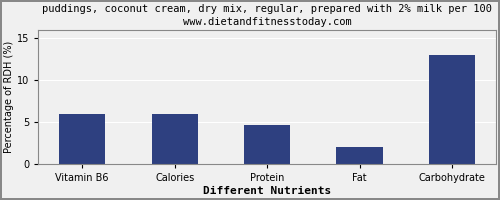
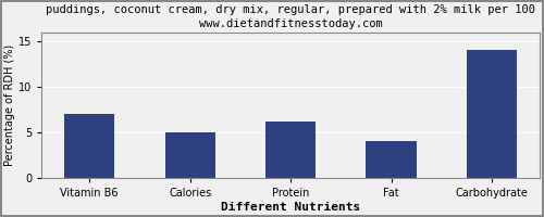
Vitamin B6: 6.0 -> 7.0
Calories: 6.0 -> 5.0
Protein: 4.6 -> 6.2
Fat: 2.0 -> 4.0
Carbohydrate: 13.0 -> 14.0
